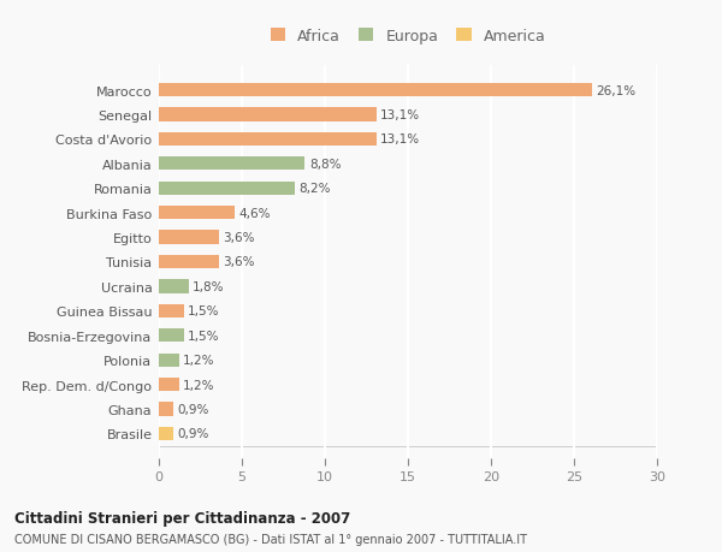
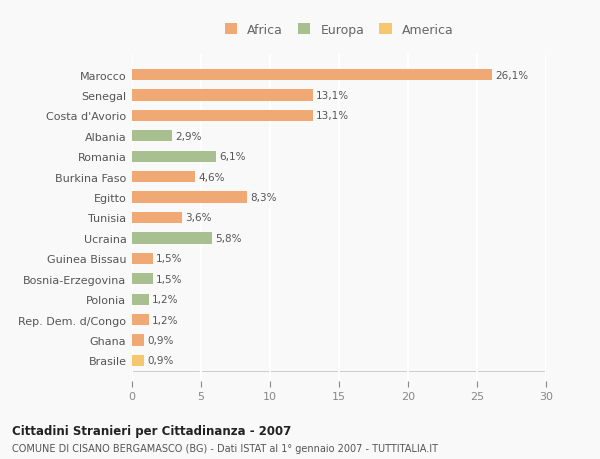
Albania: 8,8% -> 2,9%
Romania: 8,2% -> 6,1%
Egitto: 3,6% -> 8,3%
Ucraina: 1,8% -> 5,8%
